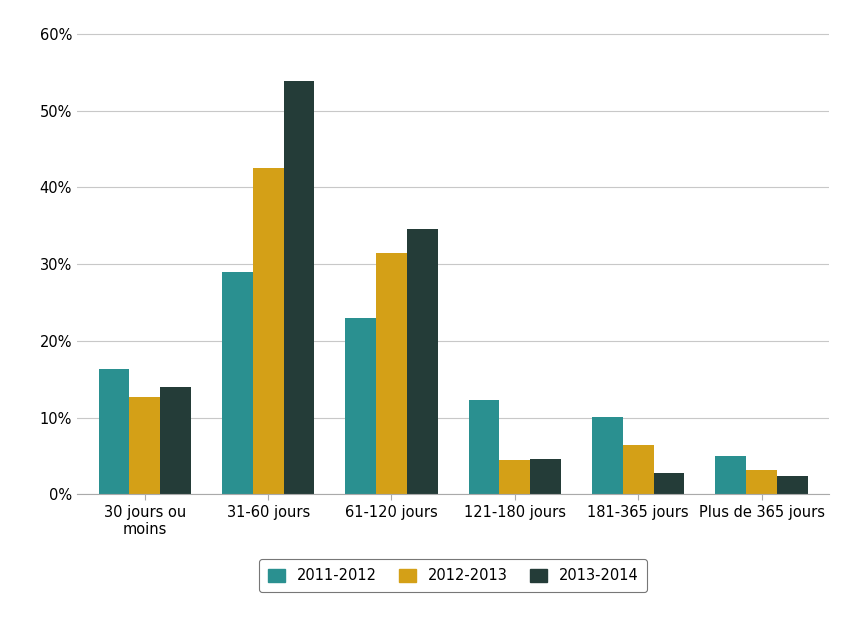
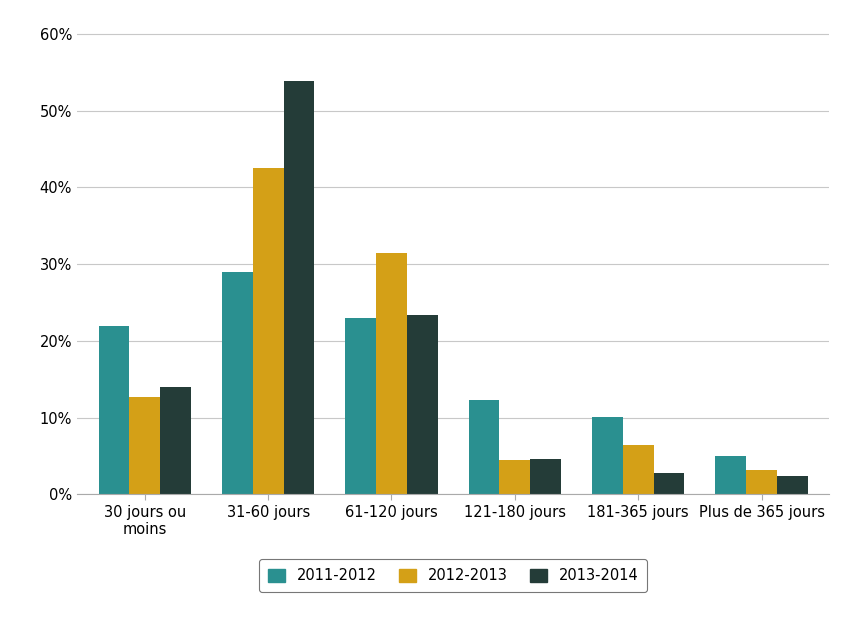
2011-2012/30 jours ou moins: 16.4% -> 22.0%
2013-2014/61-120 jours: 34.6% -> 23.4%
